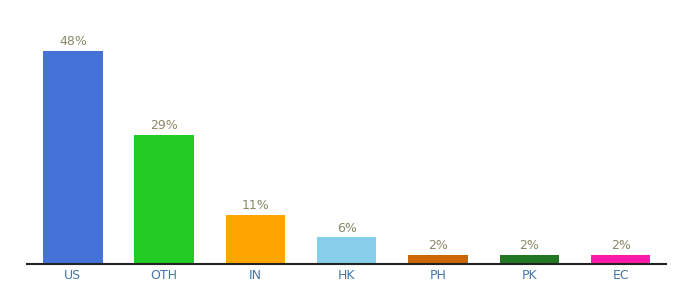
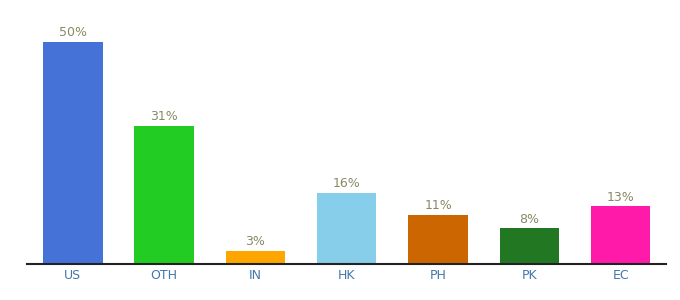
US: 48% -> 50%
OTH: 29% -> 31%
IN: 11% -> 3%
HK: 6% -> 16%
PH: 2% -> 11%
PK: 2% -> 8%
EC: 2% -> 13%
